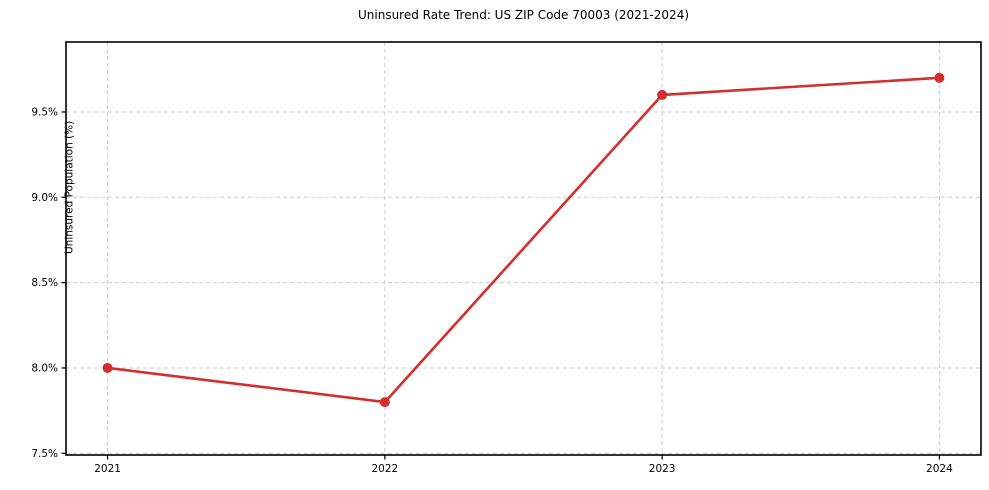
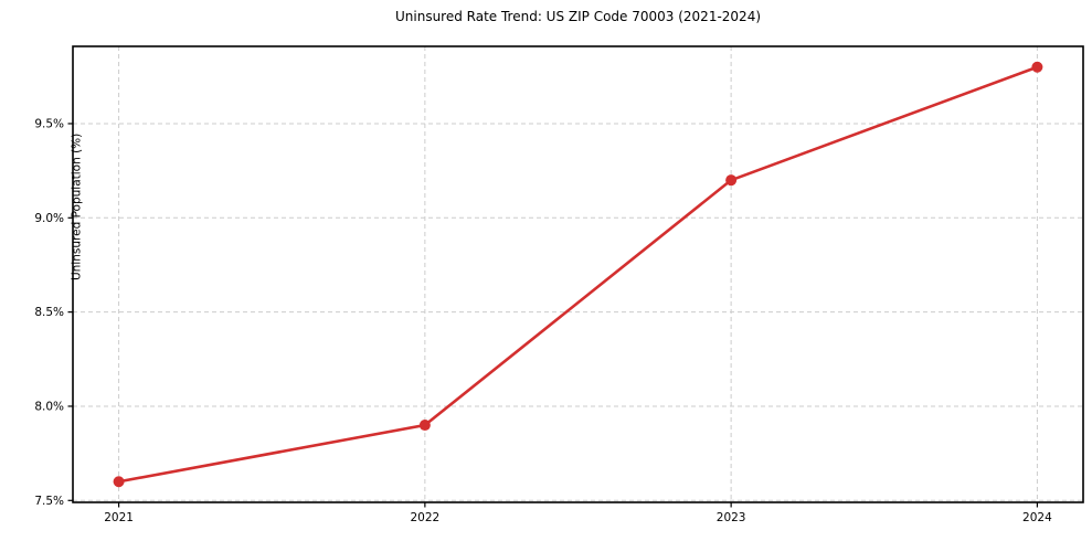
2021: 8.0% -> 7.6%
2022: 7.8% -> 7.9%
2023: 9.6% -> 9.2%
2024: 9.7% -> 9.8%
